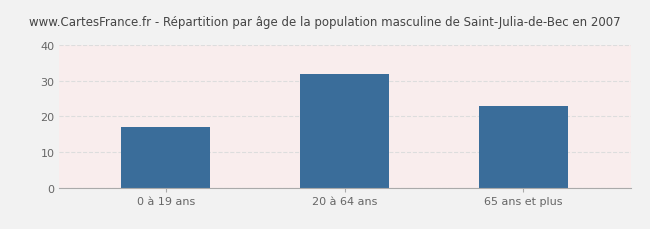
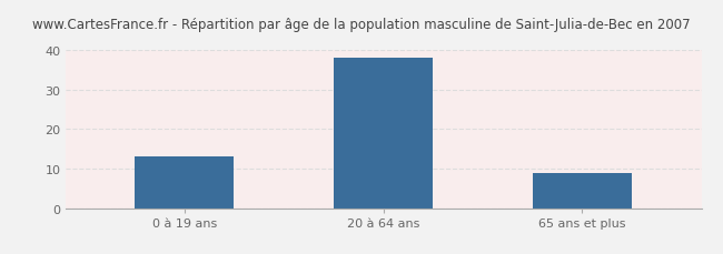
0 à 19 ans: 17 -> 13
20 à 64 ans: 32 -> 38
65 ans et plus: 23 -> 9
